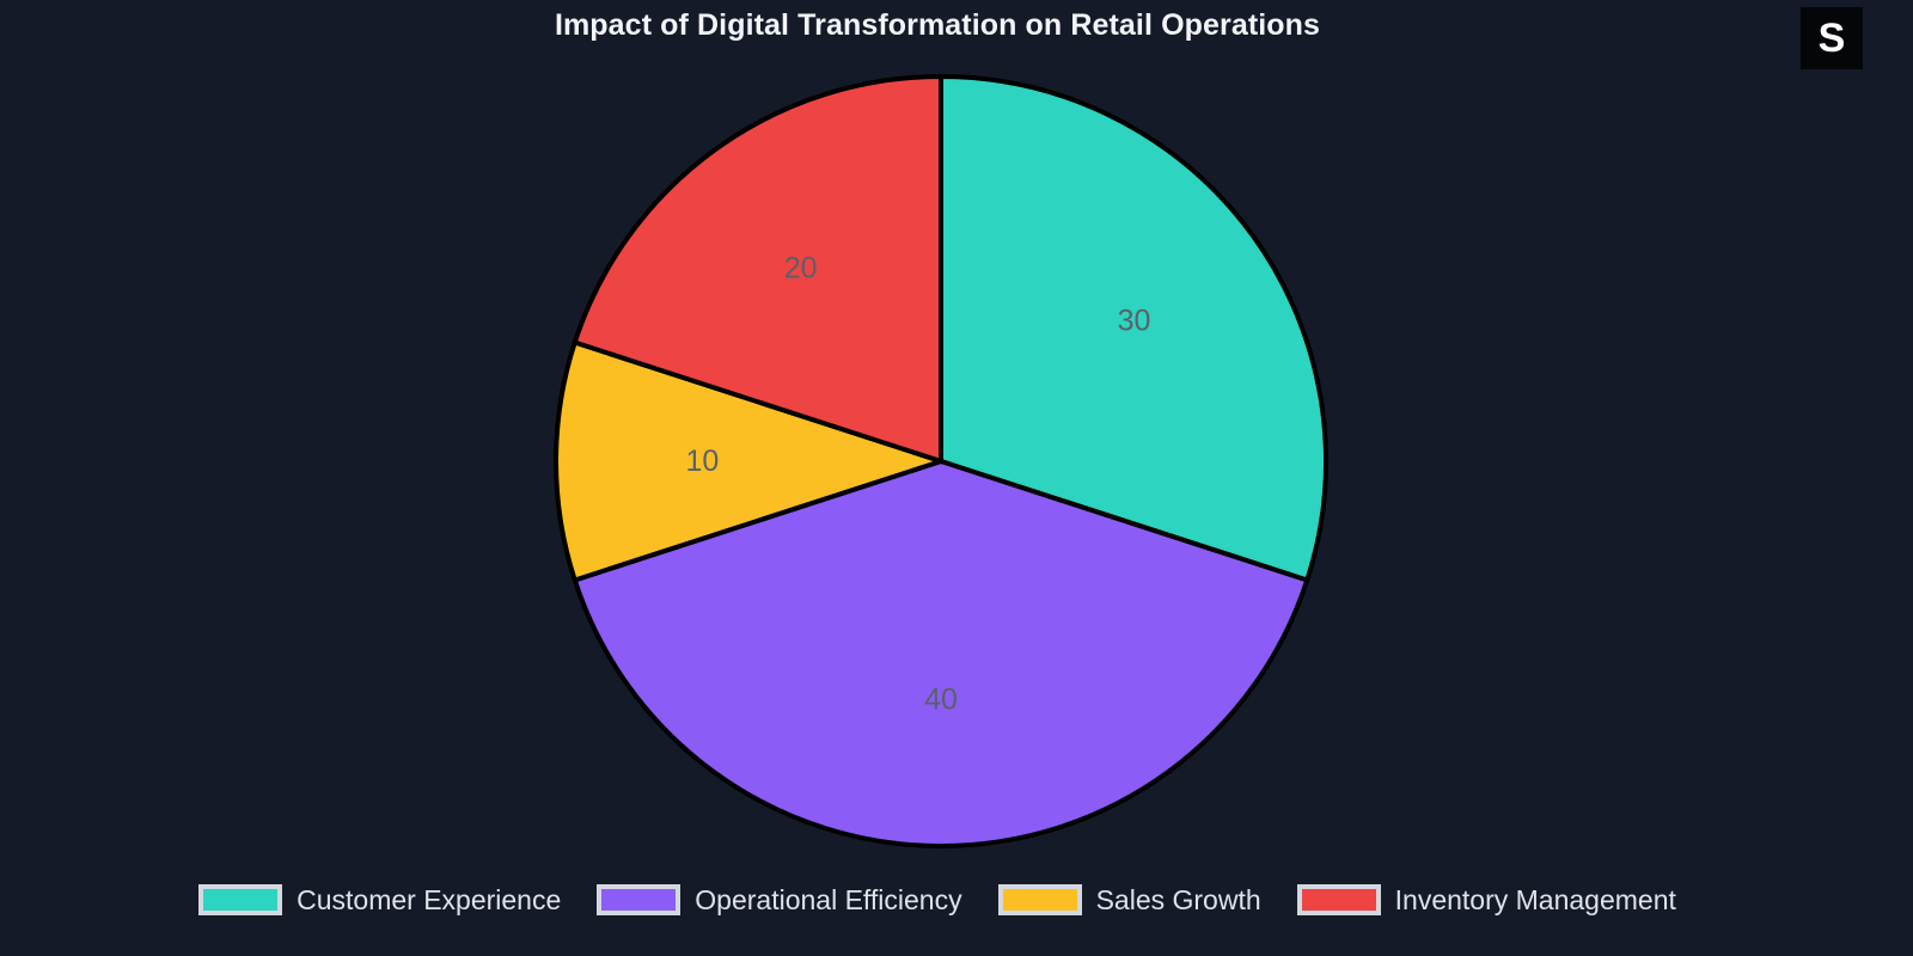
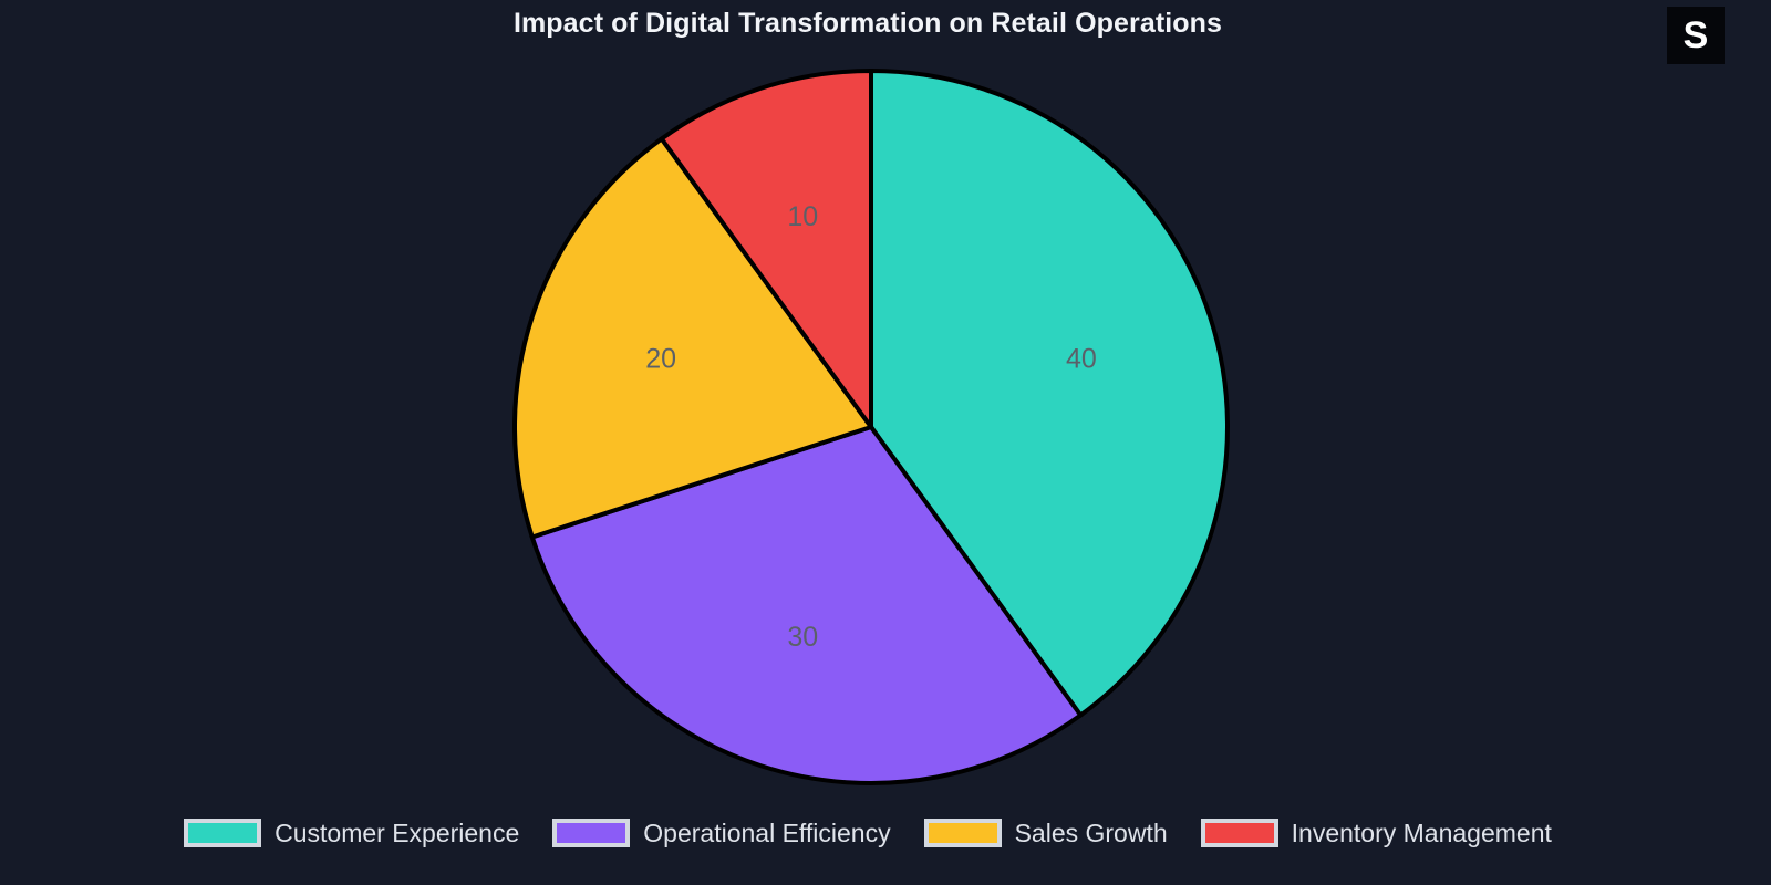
Customer Experience: 30 -> 40
Operational Efficiency: 40 -> 30
Sales Growth: 10 -> 20
Inventory Management: 20 -> 10
